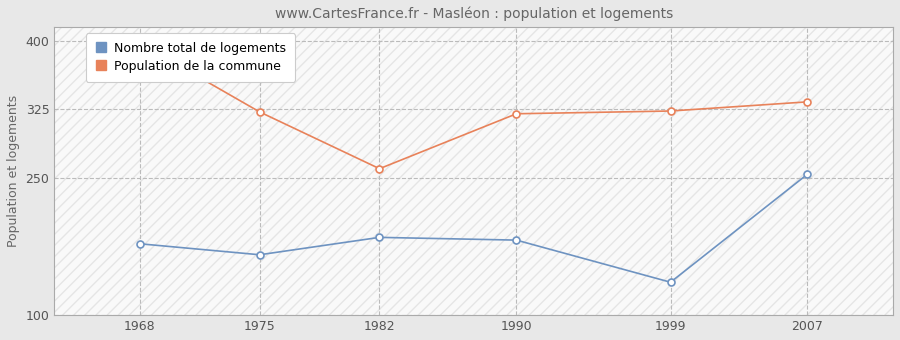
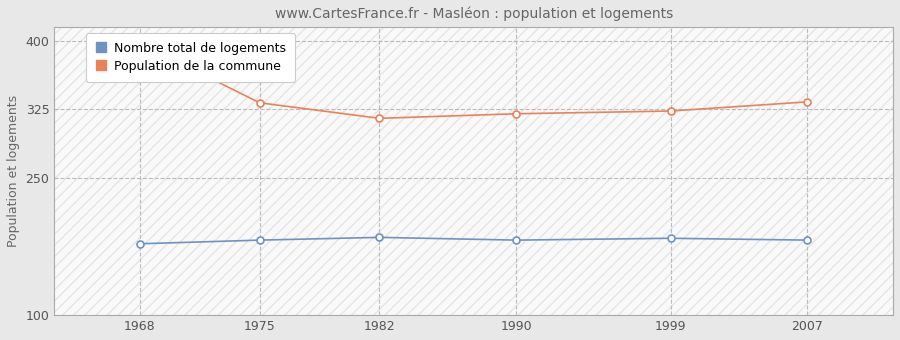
Nombre total de logements/1975: 166 -> 182
Population de la commune/1975: 322 -> 332
Population de la commune/1982: 260 -> 315
Nombre total de logements/1999: 136 -> 184
Nombre total de logements/2007: 254 -> 182
